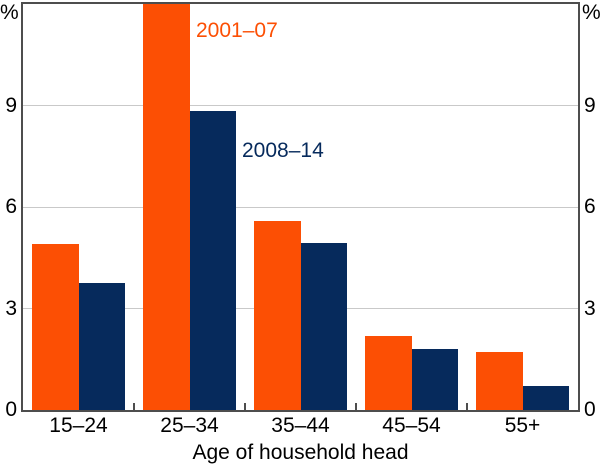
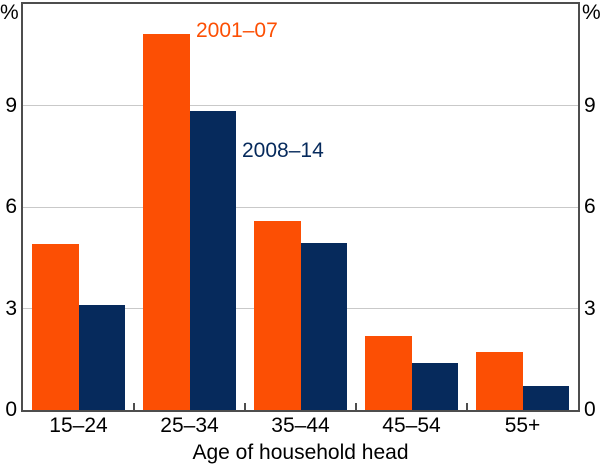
2008–14/15–24: 3.8 -> 3.1
2001–07/25–34: 12.0 -> 11.1
2008–14/45–54: 1.8 -> 1.4
